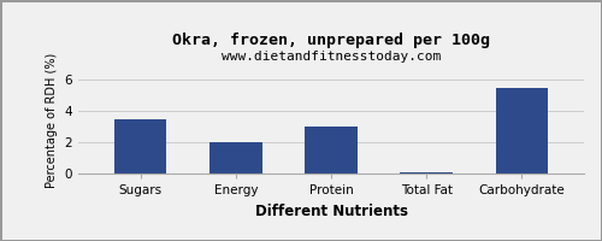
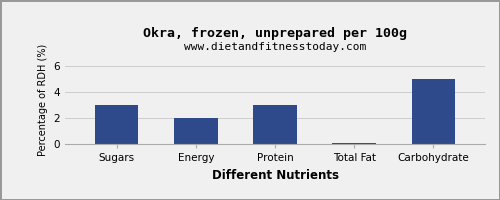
Sugars: 3.5 -> 3.0
Carbohydrate: 5.5 -> 5.0
